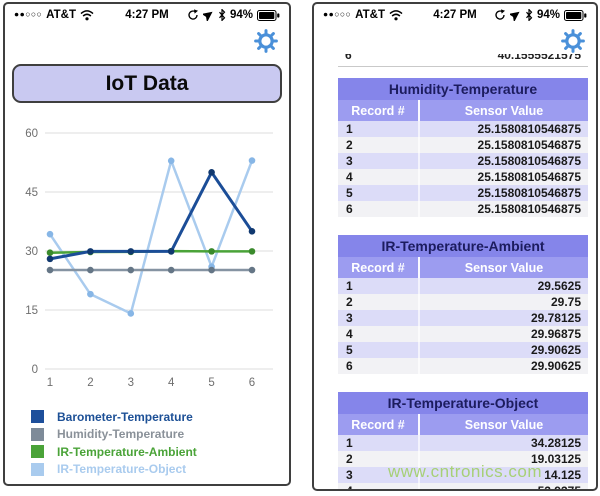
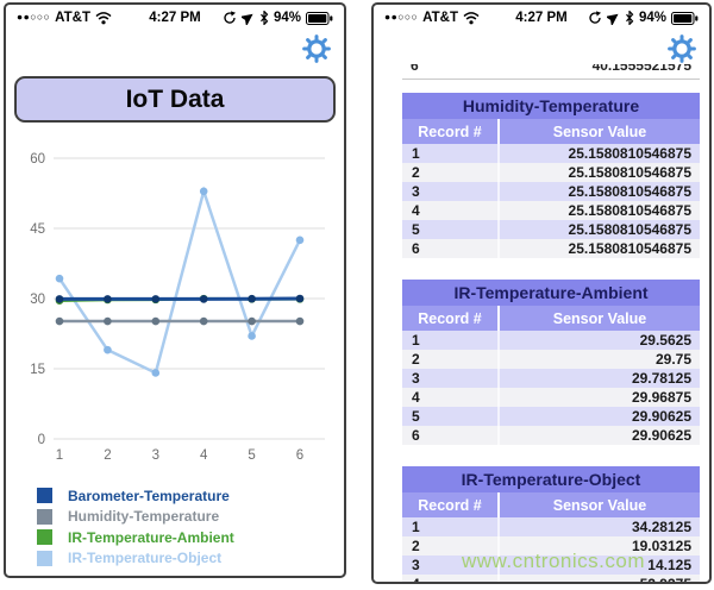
Barometer-Temperature/1: 28 -> 30
Barometer-Temperature/5: 50 -> 30
IR-Temperature-Object/5: 26 -> 22
Barometer-Temperature/6: 35 -> 30
IR-Temperature-Object/6: 53 -> 42
